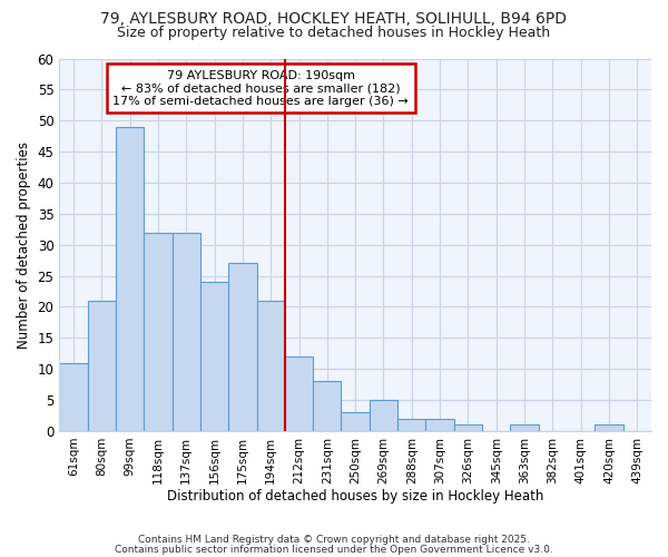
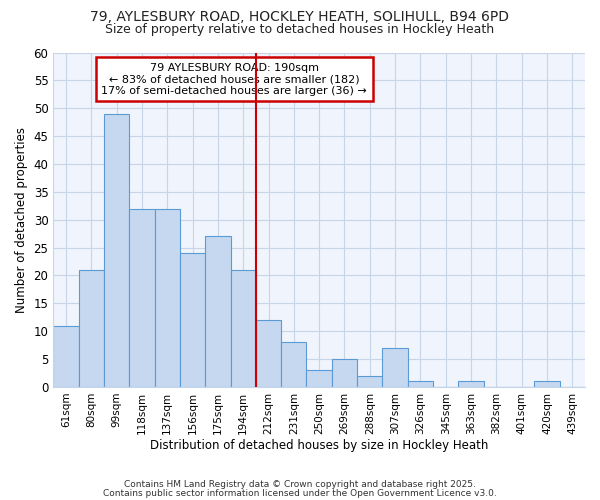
307sqm: 2 -> 7
